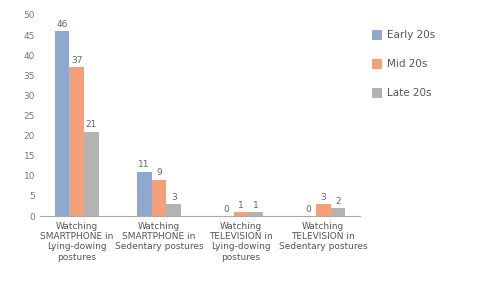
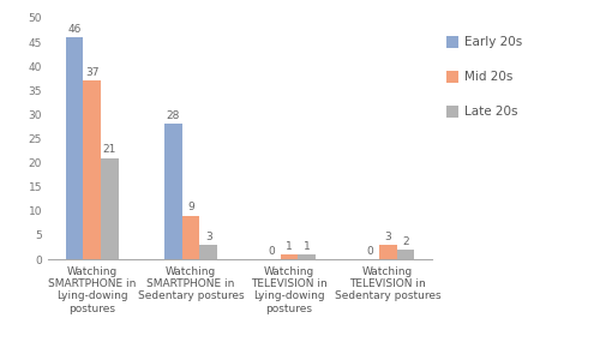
Early 20s/Watching SMARTPHONE in Sedentary postures: 11 -> 28
